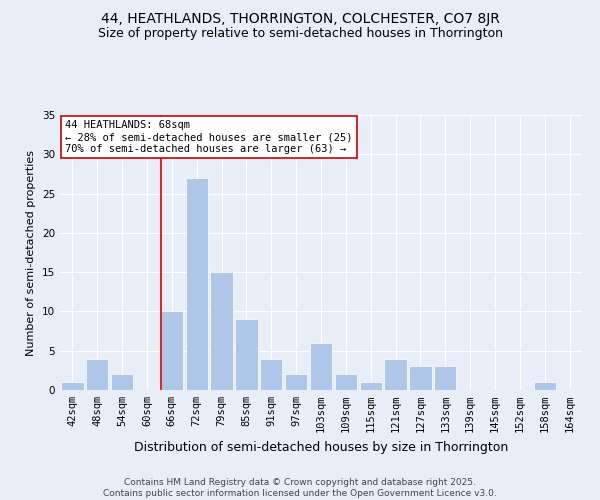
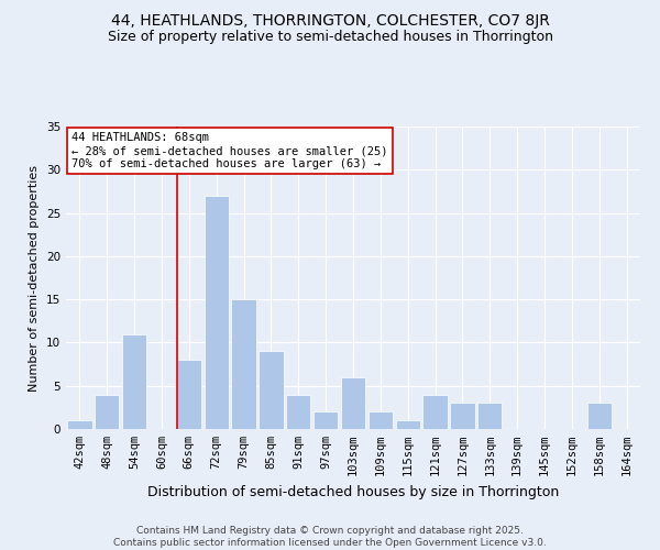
54sqm: 2 -> 11
66sqm: 10 -> 8
158sqm: 1 -> 3
